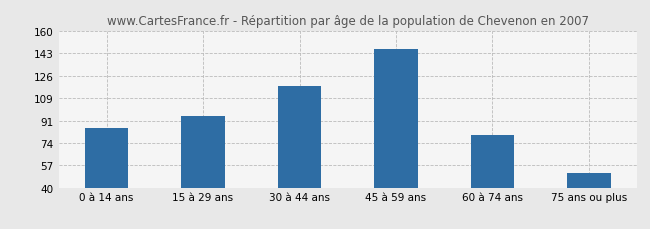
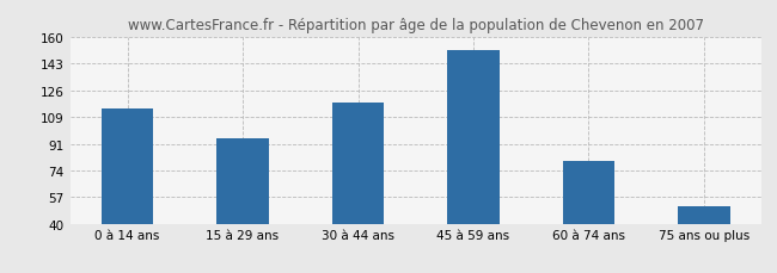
0 à 14 ans: 86 -> 114
45 à 59 ans: 146 -> 152
